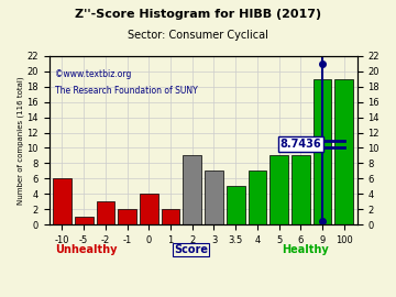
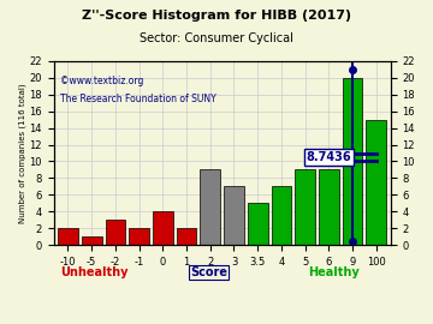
-10: 6 -> 2
9: 19 -> 20
100: 19 -> 15
